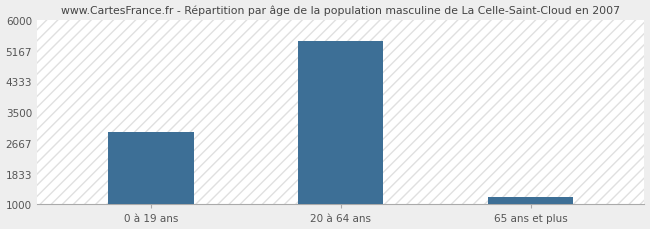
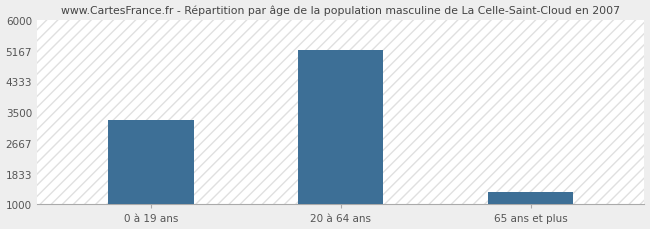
0 à 19 ans: 2950 -> 3300
20 à 64 ans: 5430 -> 5200
65 ans et plus: 1200 -> 1350
